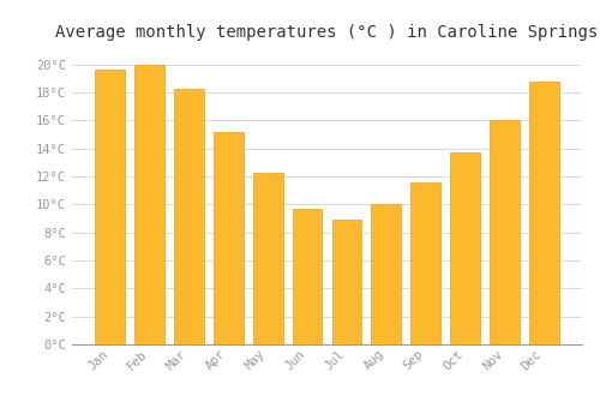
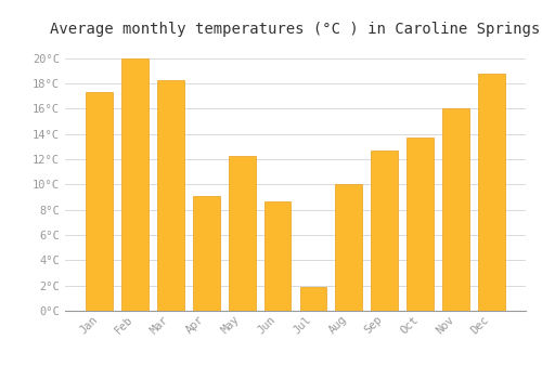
Jan: 19.6°C -> 17.3°C
Apr: 15.2°C -> 9.1°C
Jun: 9.7°C -> 8.7°C
Jul: 8.9°C -> 1.9°C
Sep: 11.6°C -> 12.7°C
